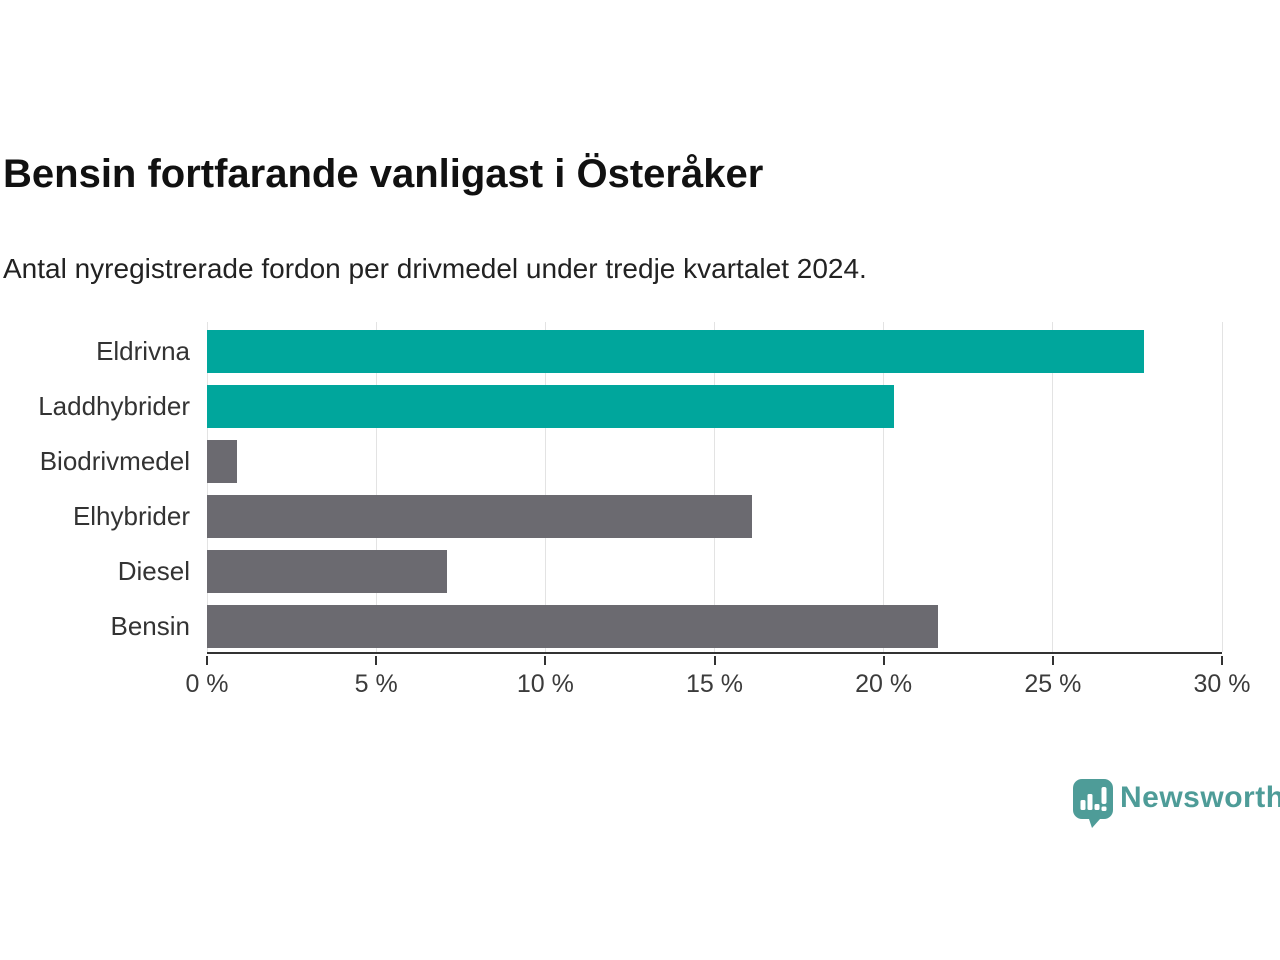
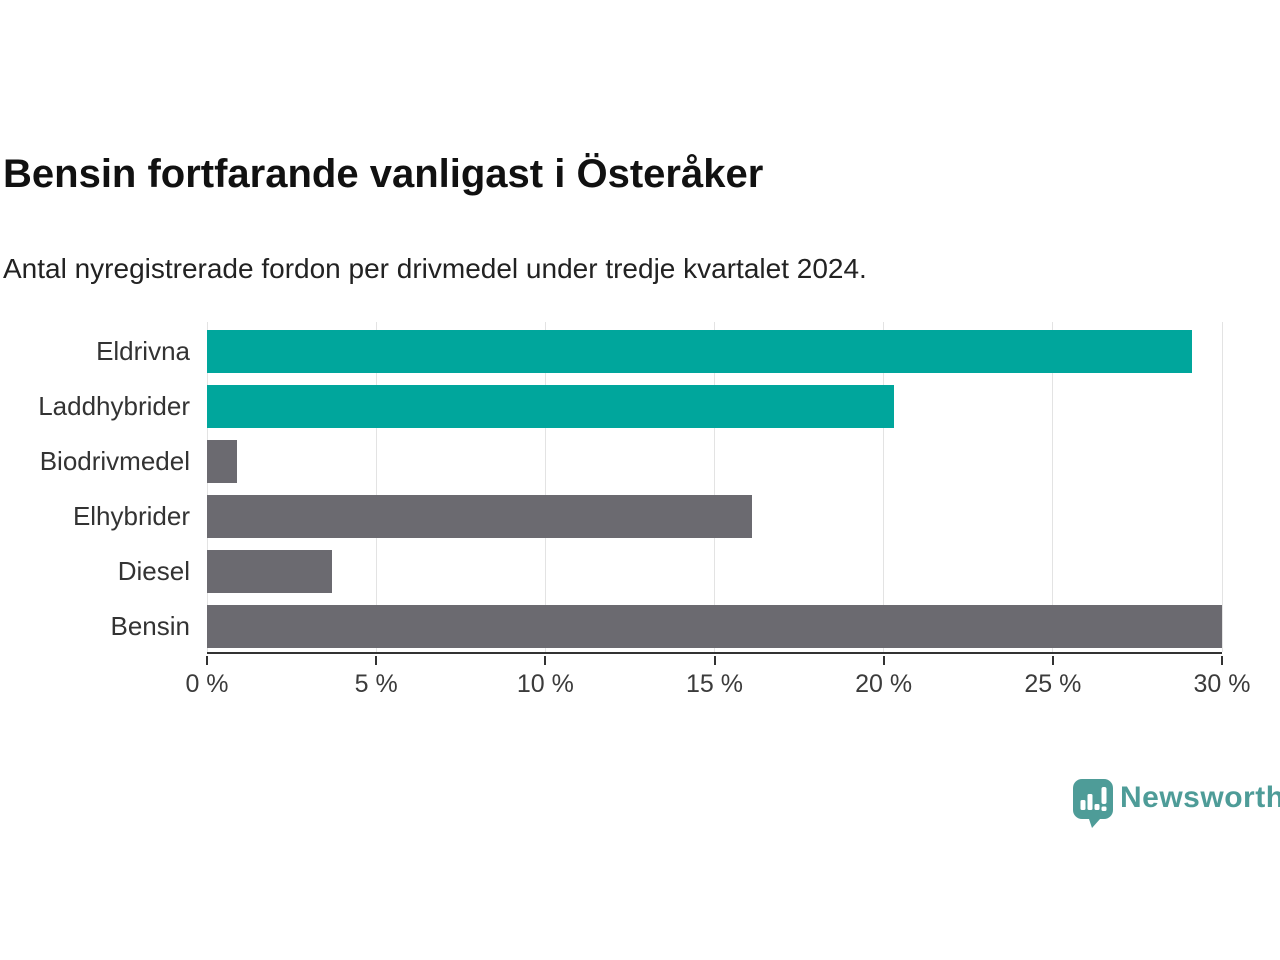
Eldrivna: 27.7% -> 29.1%
Diesel: 7.1% -> 3.7%
Bensin: 21.6% -> 30.0%
